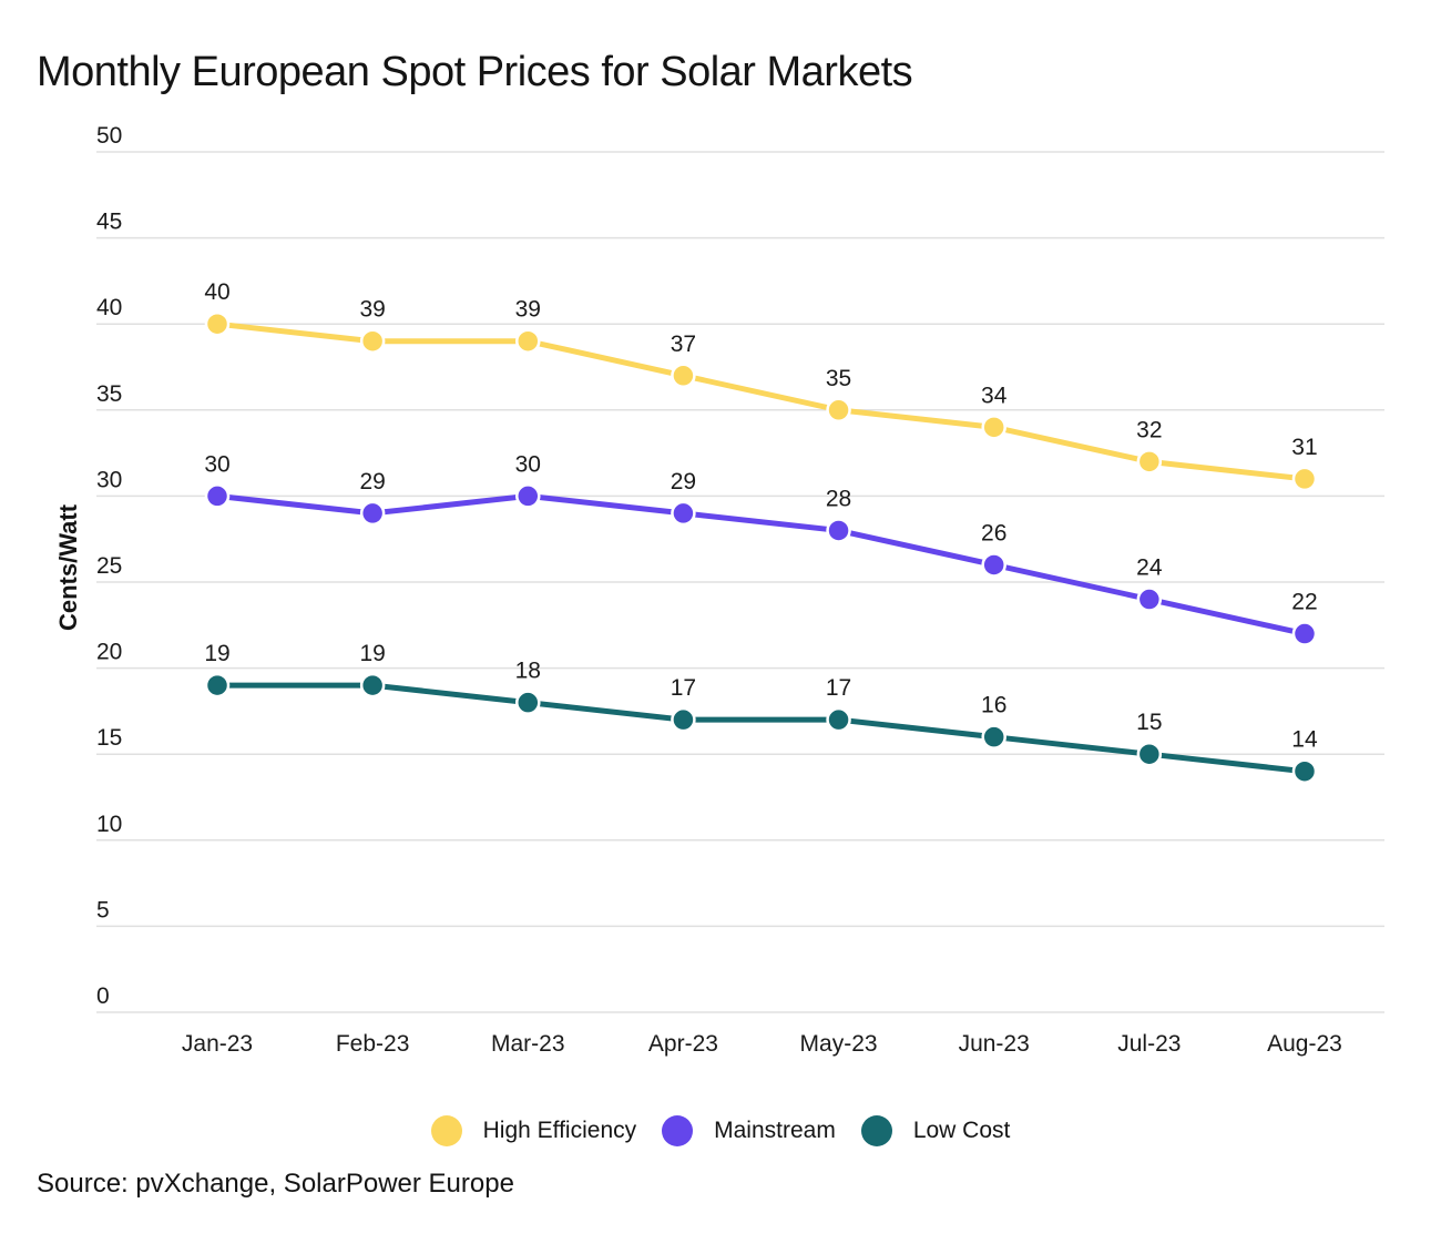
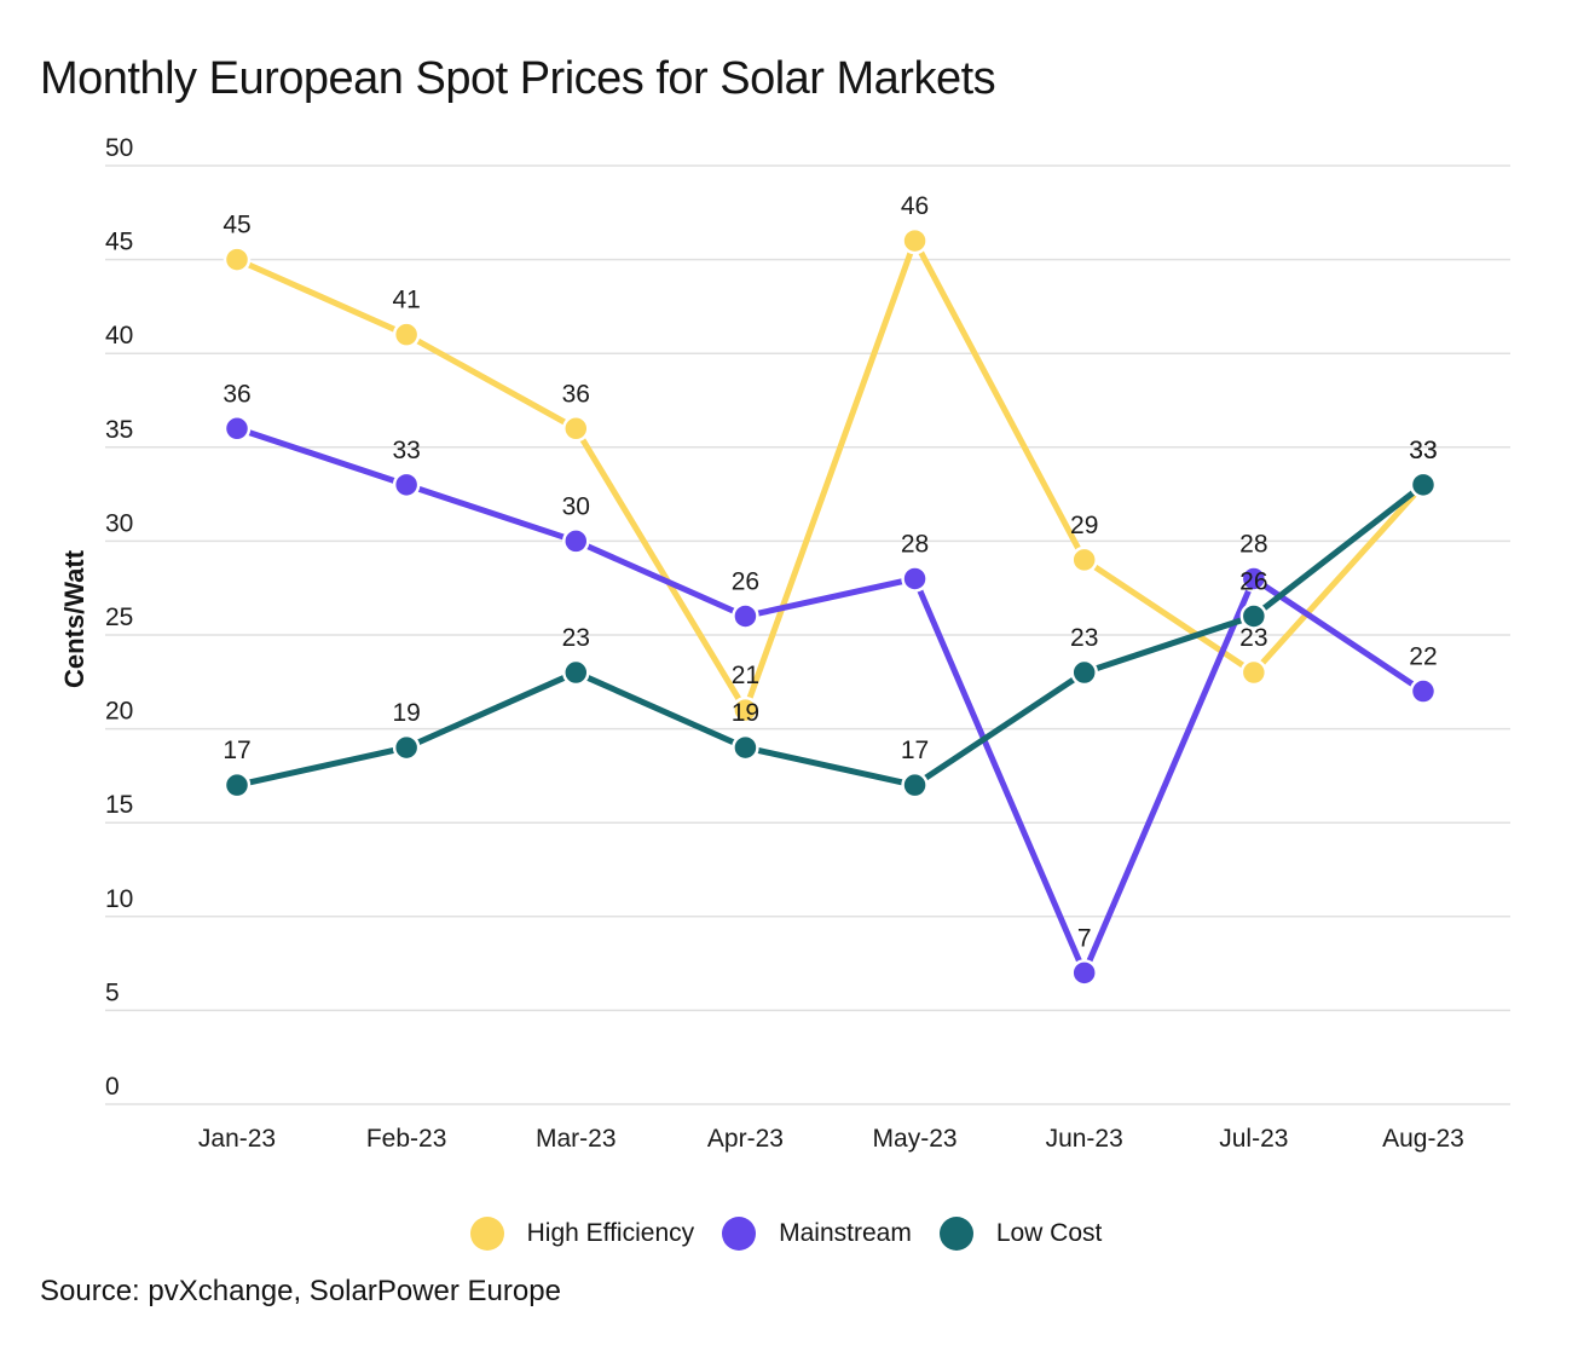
High Efficiency/Jan-23: 40 -> 45
Mainstream/Jan-23: 30 -> 36
Low Cost/Jan-23: 19 -> 17
High Efficiency/Feb-23: 39 -> 41
Mainstream/Feb-23: 29 -> 33
High Efficiency/Mar-23: 39 -> 36
Low Cost/Mar-23: 18 -> 23
High Efficiency/Apr-23: 37 -> 21
Mainstream/Apr-23: 29 -> 26
Low Cost/Apr-23: 17 -> 19
High Efficiency/May-23: 35 -> 46
High Efficiency/Jun-23: 34 -> 29
Mainstream/Jun-23: 26 -> 7
Low Cost/Jun-23: 16 -> 23
High Efficiency/Jul-23: 32 -> 23
Mainstream/Jul-23: 24 -> 28
Low Cost/Jul-23: 15 -> 26
High Efficiency/Aug-23: 31 -> 33
Low Cost/Aug-23: 14 -> 33
